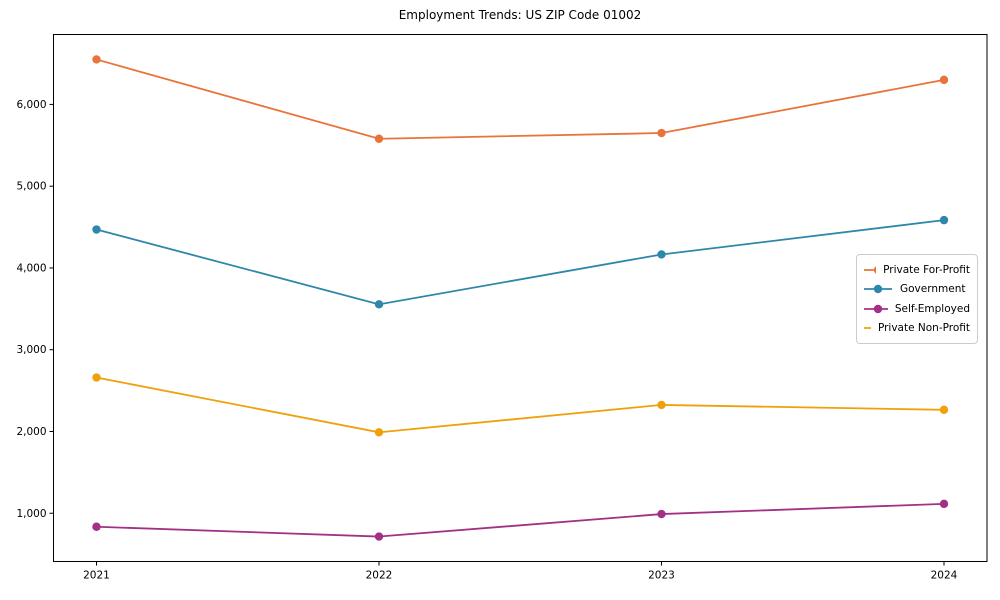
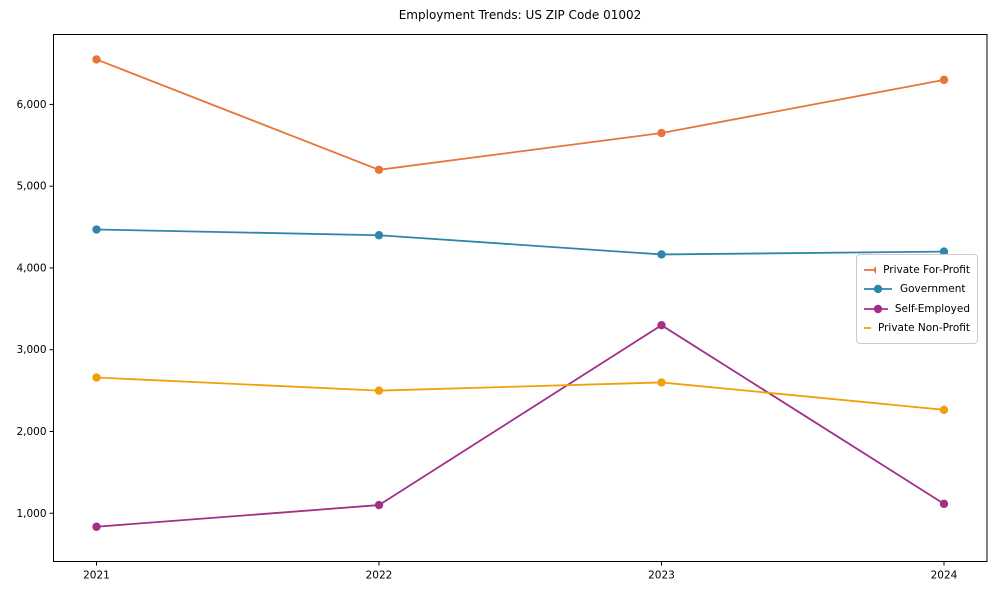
Private For-Profit/2022: 5600 -> 5200
Government/2022: 3600 -> 4400
Self-Employed/2022: 700 -> 1100
Private Non-Profit/2022: 2000 -> 2500
Self-Employed/2023: 1000 -> 3300
Private Non-Profit/2023: 2300 -> 2600
Government/2024: 4600 -> 4200
